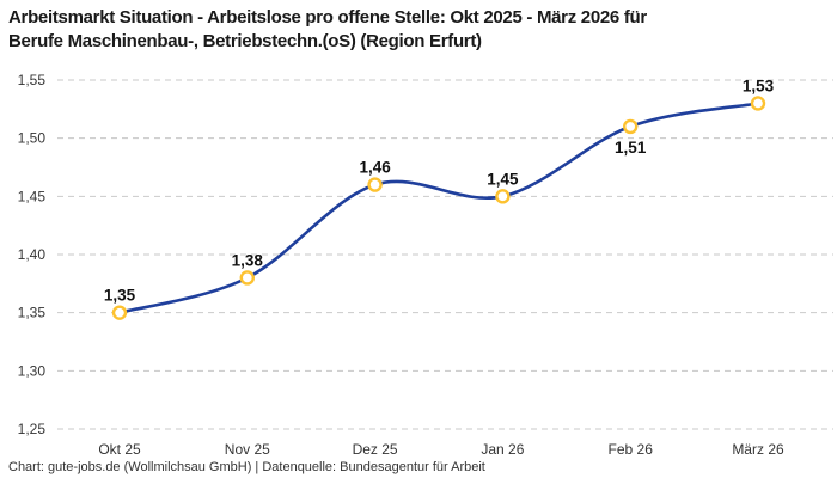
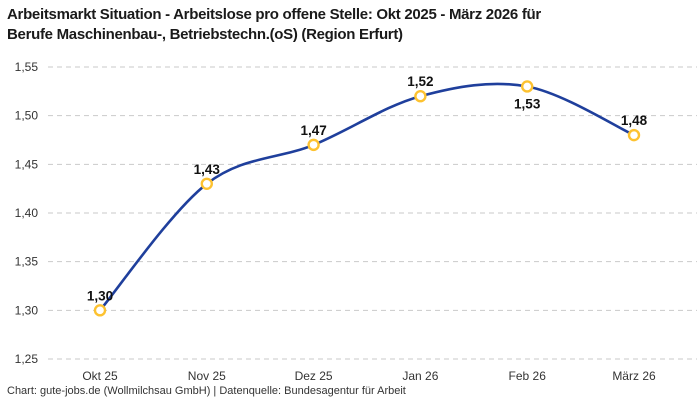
Okt 25: 1,35 -> 1,30
Nov 25: 1,38 -> 1,43
Dez 25: 1,46 -> 1,47
Jan 26: 1,45 -> 1,52
Feb 26: 1,51 -> 1,53
März 26: 1,53 -> 1,48
